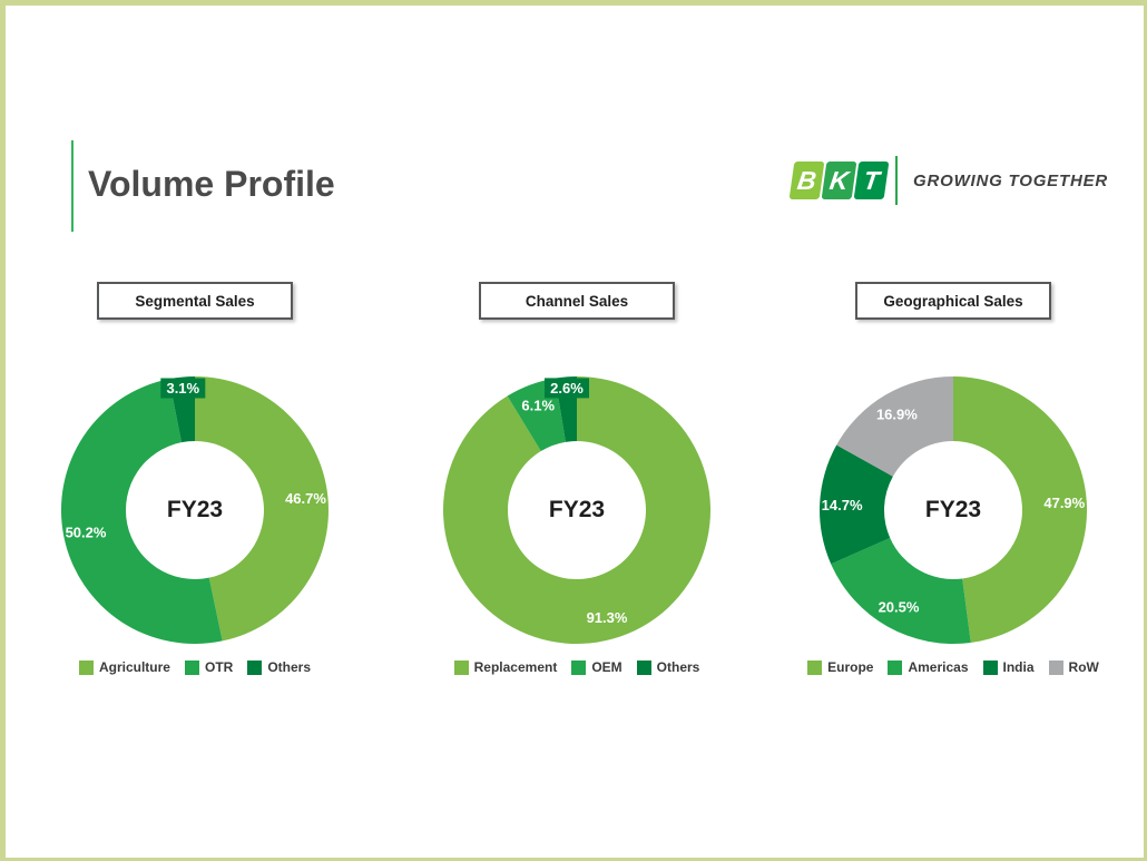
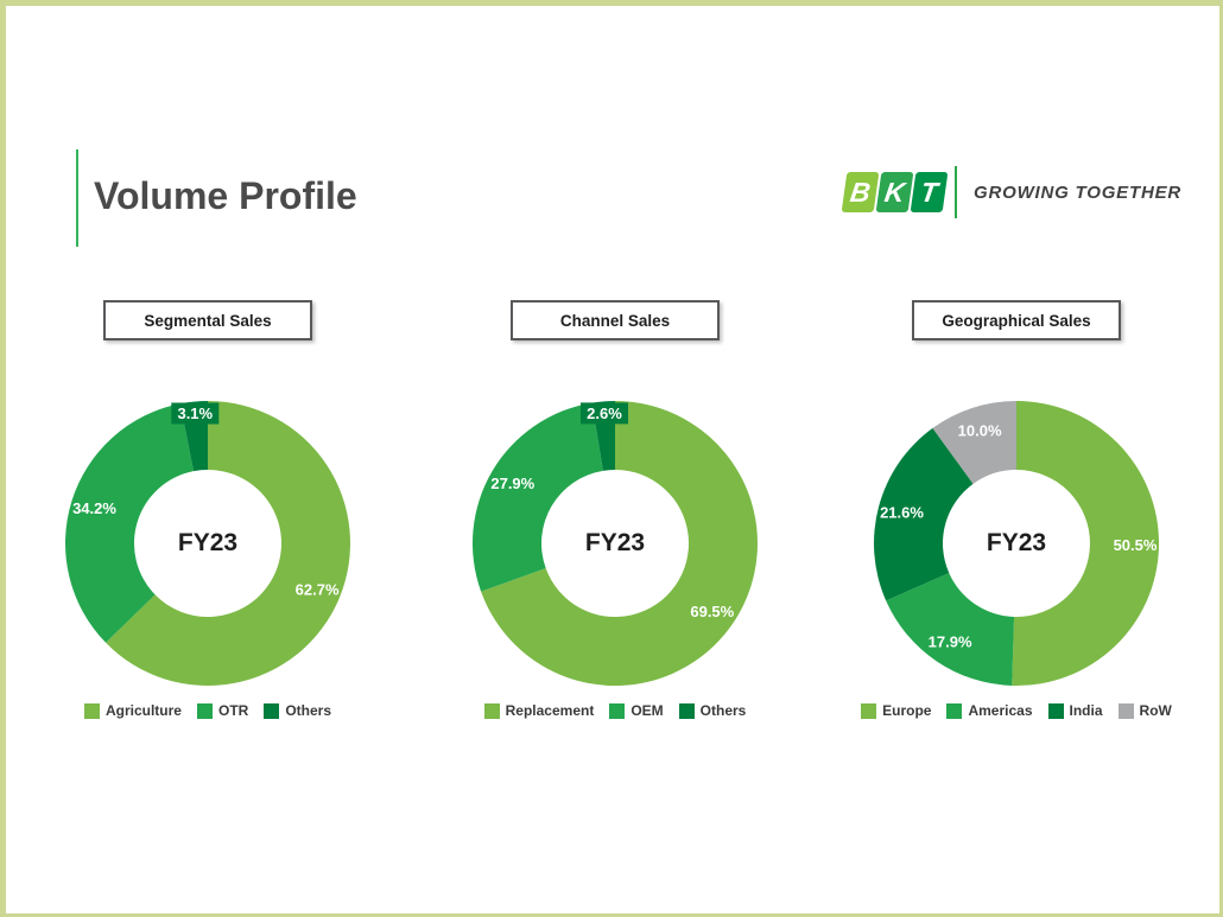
Segmental Sales/Agriculture: 46.7% -> 62.7%
Segmental Sales/OTR: 50.2% -> 34.2%
Channel Sales/Replacement: 91.3% -> 69.5%
Channel Sales/OEM: 6.1% -> 27.9%
Geographical Sales/Europe: 47.9% -> 50.5%
Geographical Sales/Americas: 20.5% -> 17.9%
Geographical Sales/India: 14.7% -> 21.6%
Geographical Sales/RoW: 16.9% -> 10.0%
